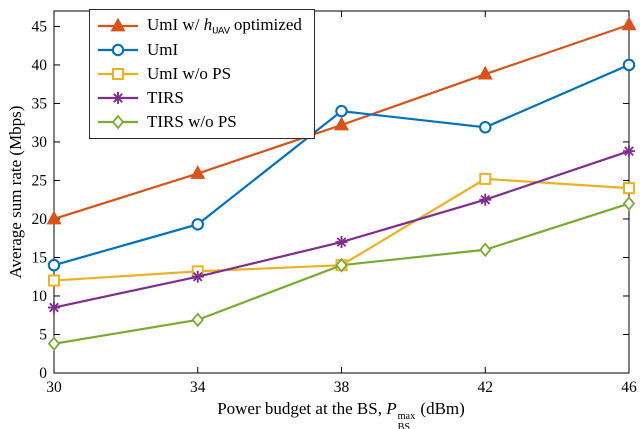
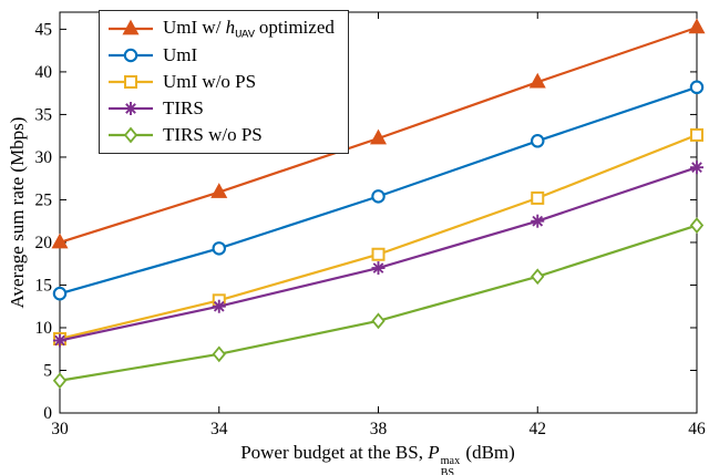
UmI w/o PS/30: 12 -> 9
UmI/38: 34 -> 25
UmI w/o PS/38: 14 -> 19
TIRS w/o PS/38: 14 -> 11
UmI/46: 40 -> 38
UmI w/o PS/46: 24 -> 33
